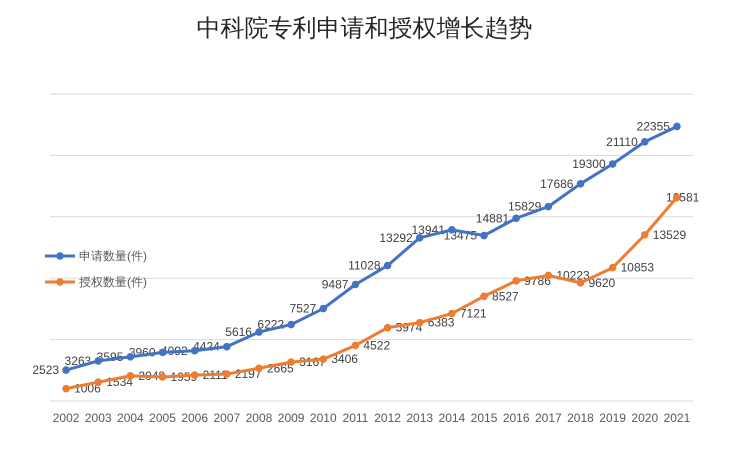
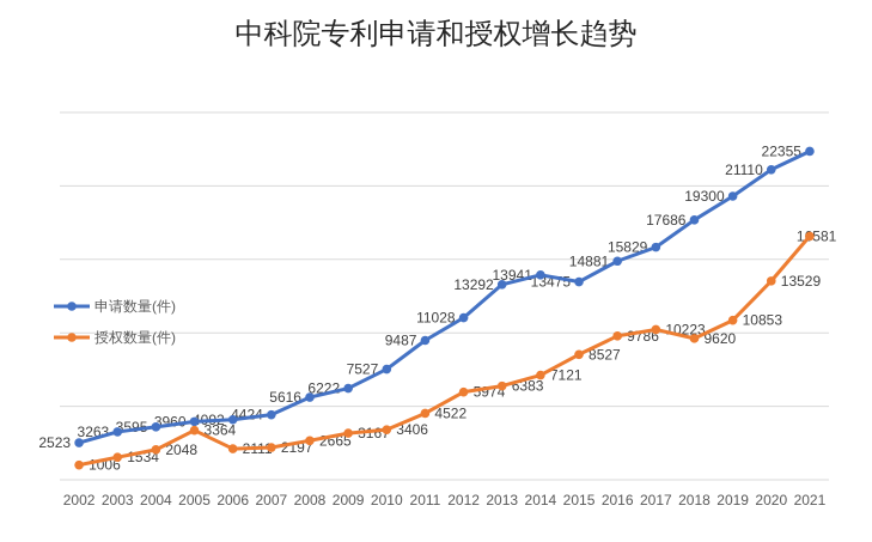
授权数量(件)/2005: 1959 -> 3364
